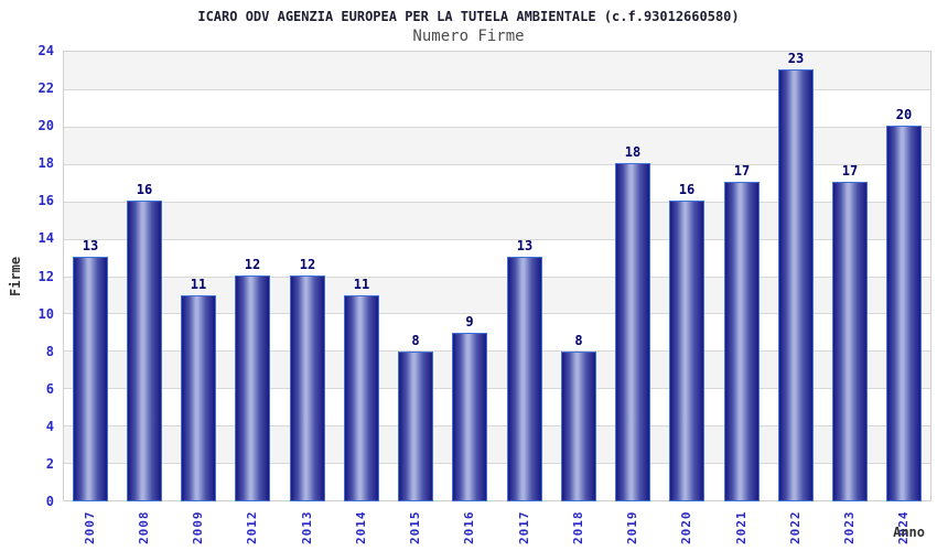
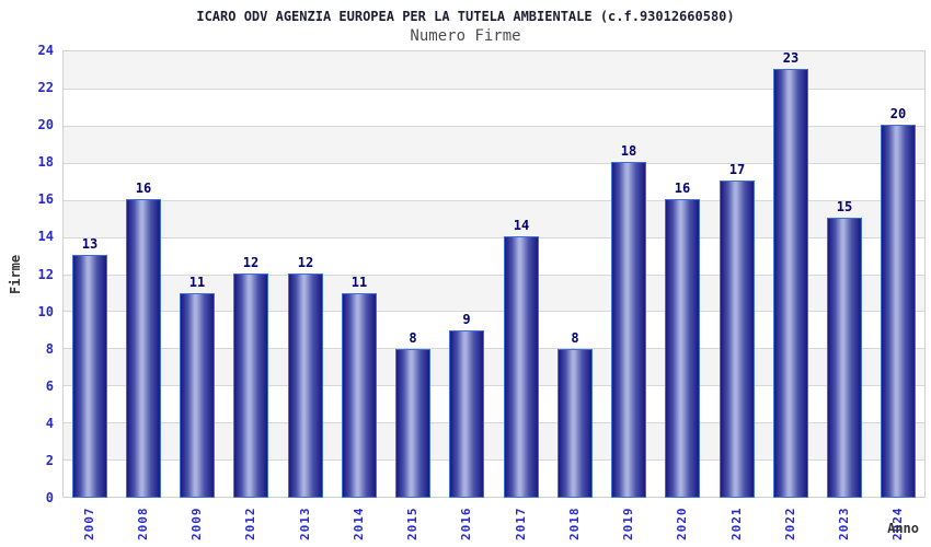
2017: 13 -> 14
2023: 17 -> 15
